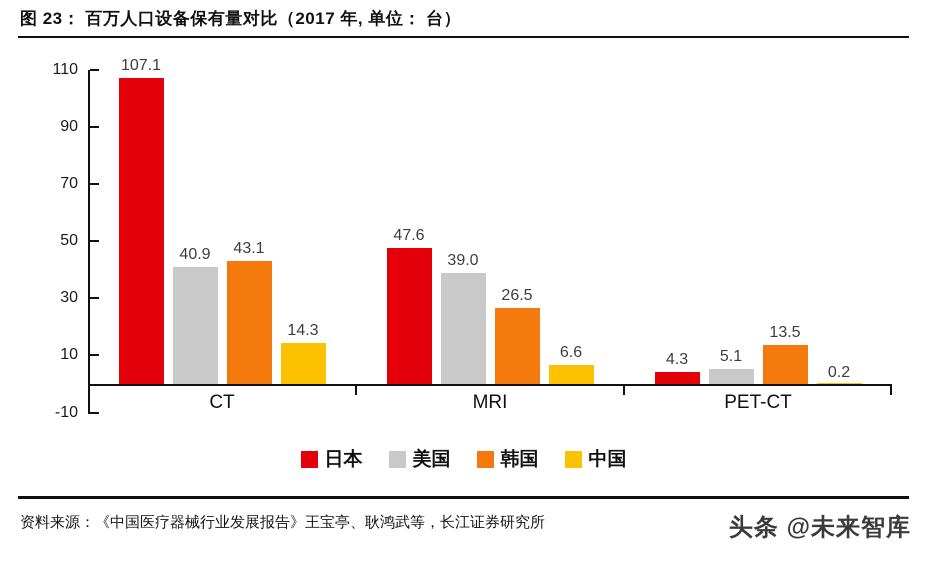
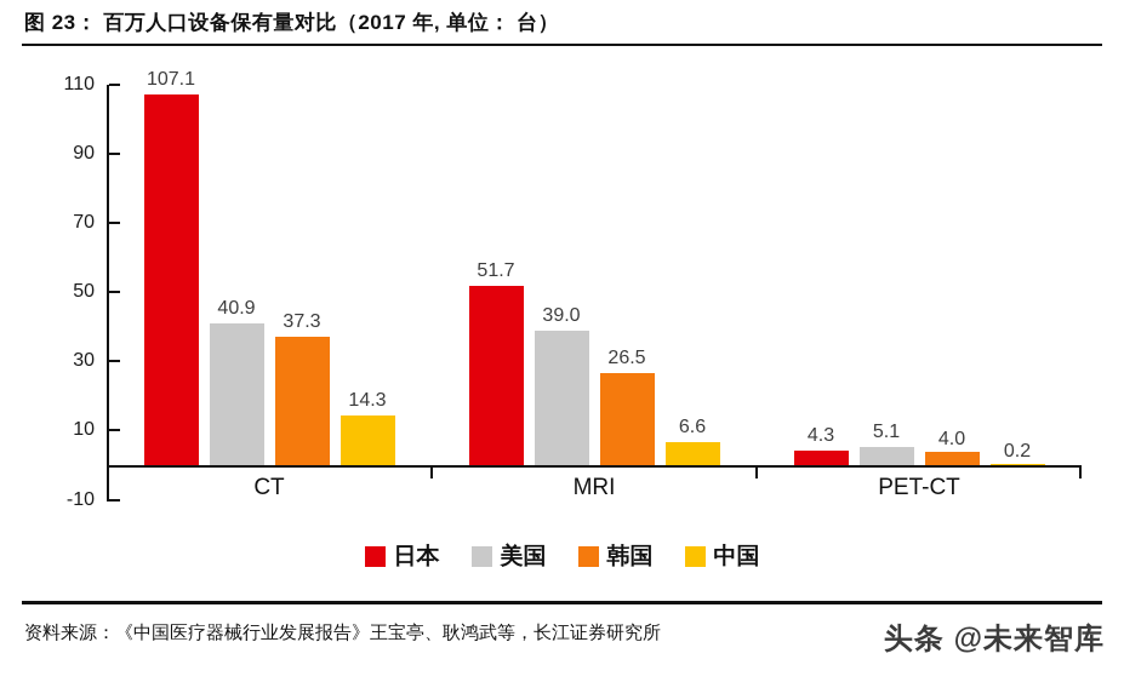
韩国/CT: 43.1 -> 37.3
日本/MRI: 47.6 -> 51.7
韩国/PET-CT: 13.5 -> 4.0
